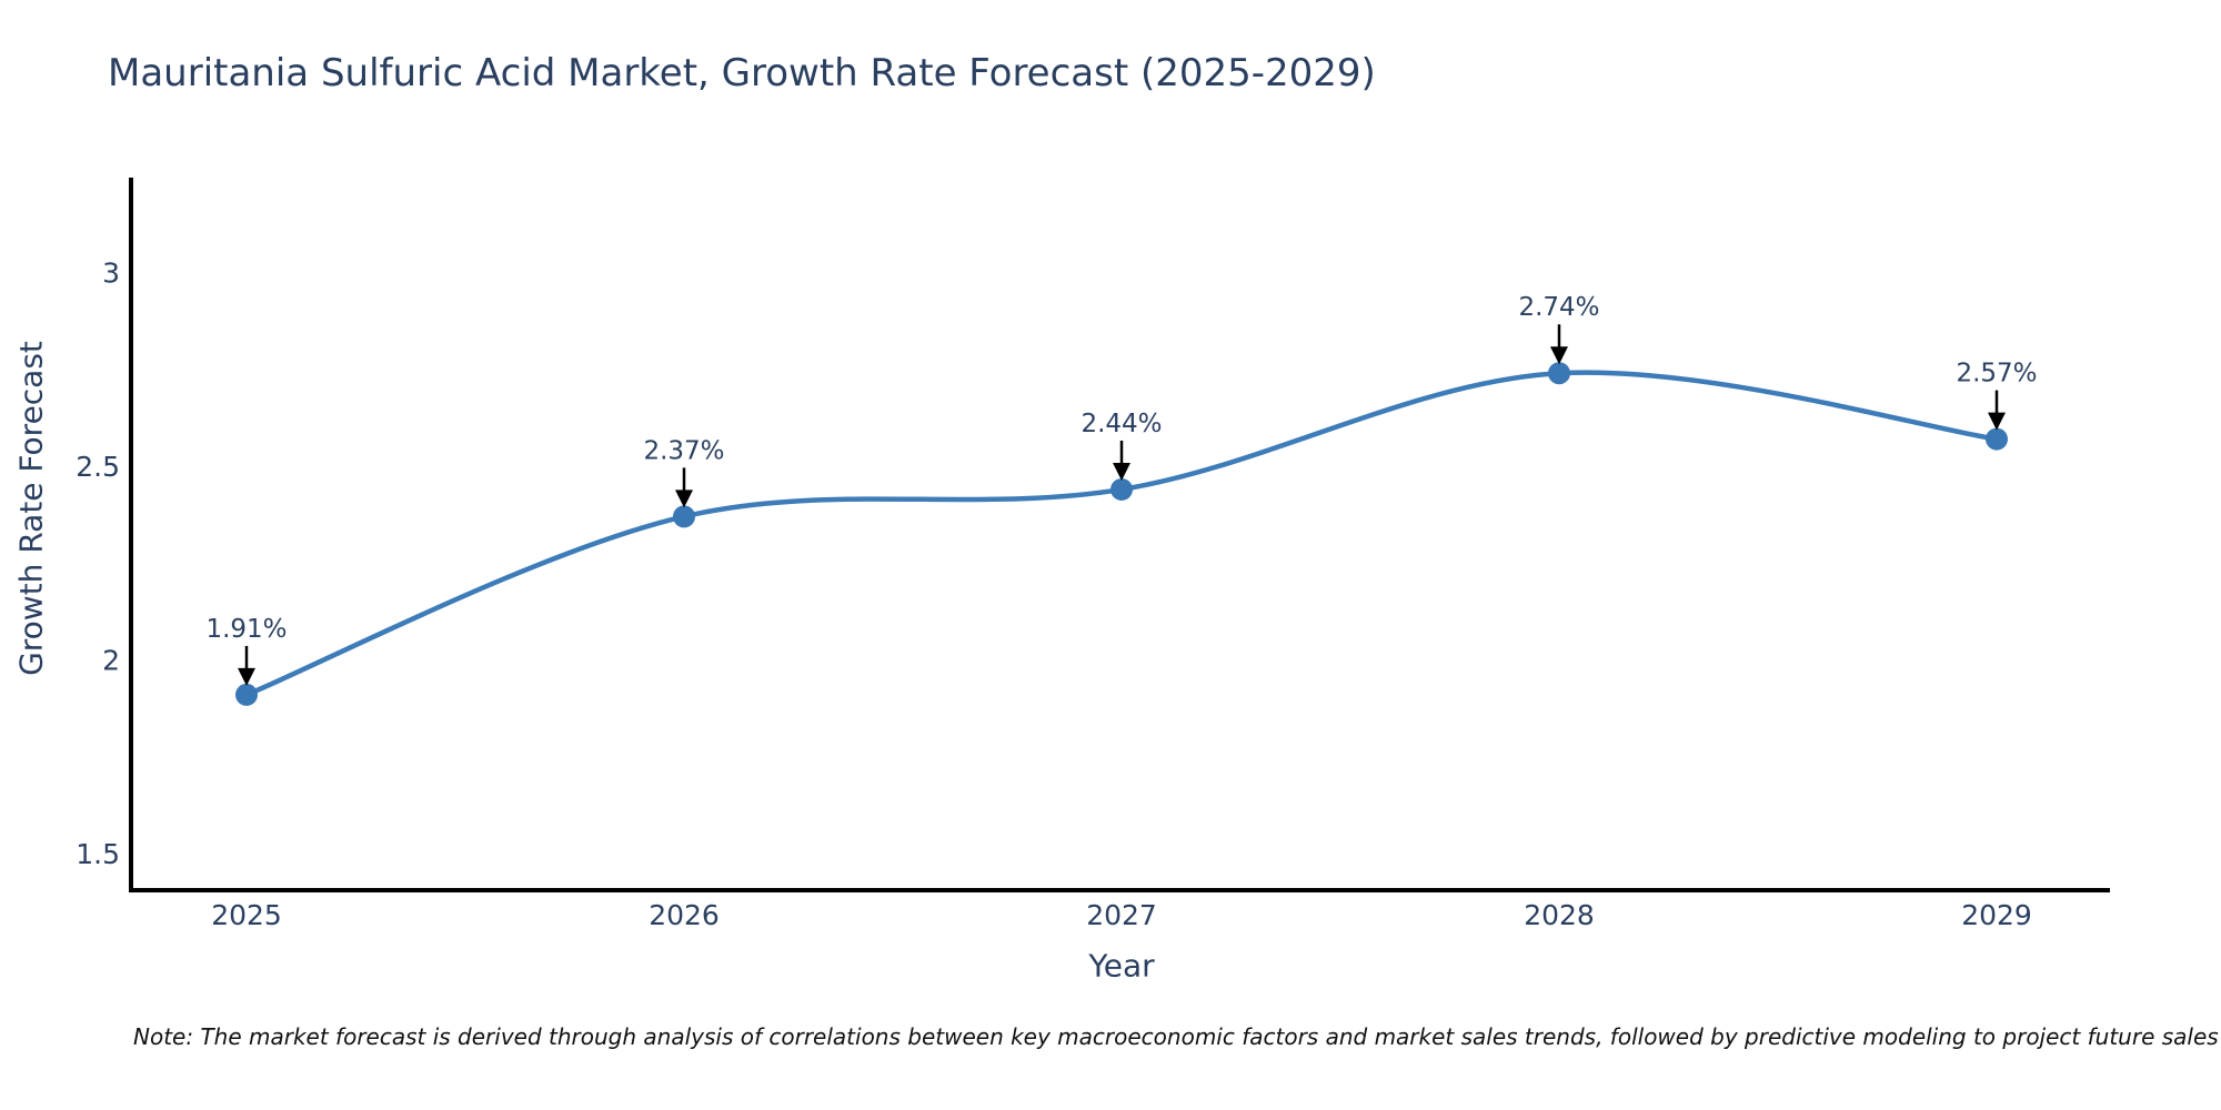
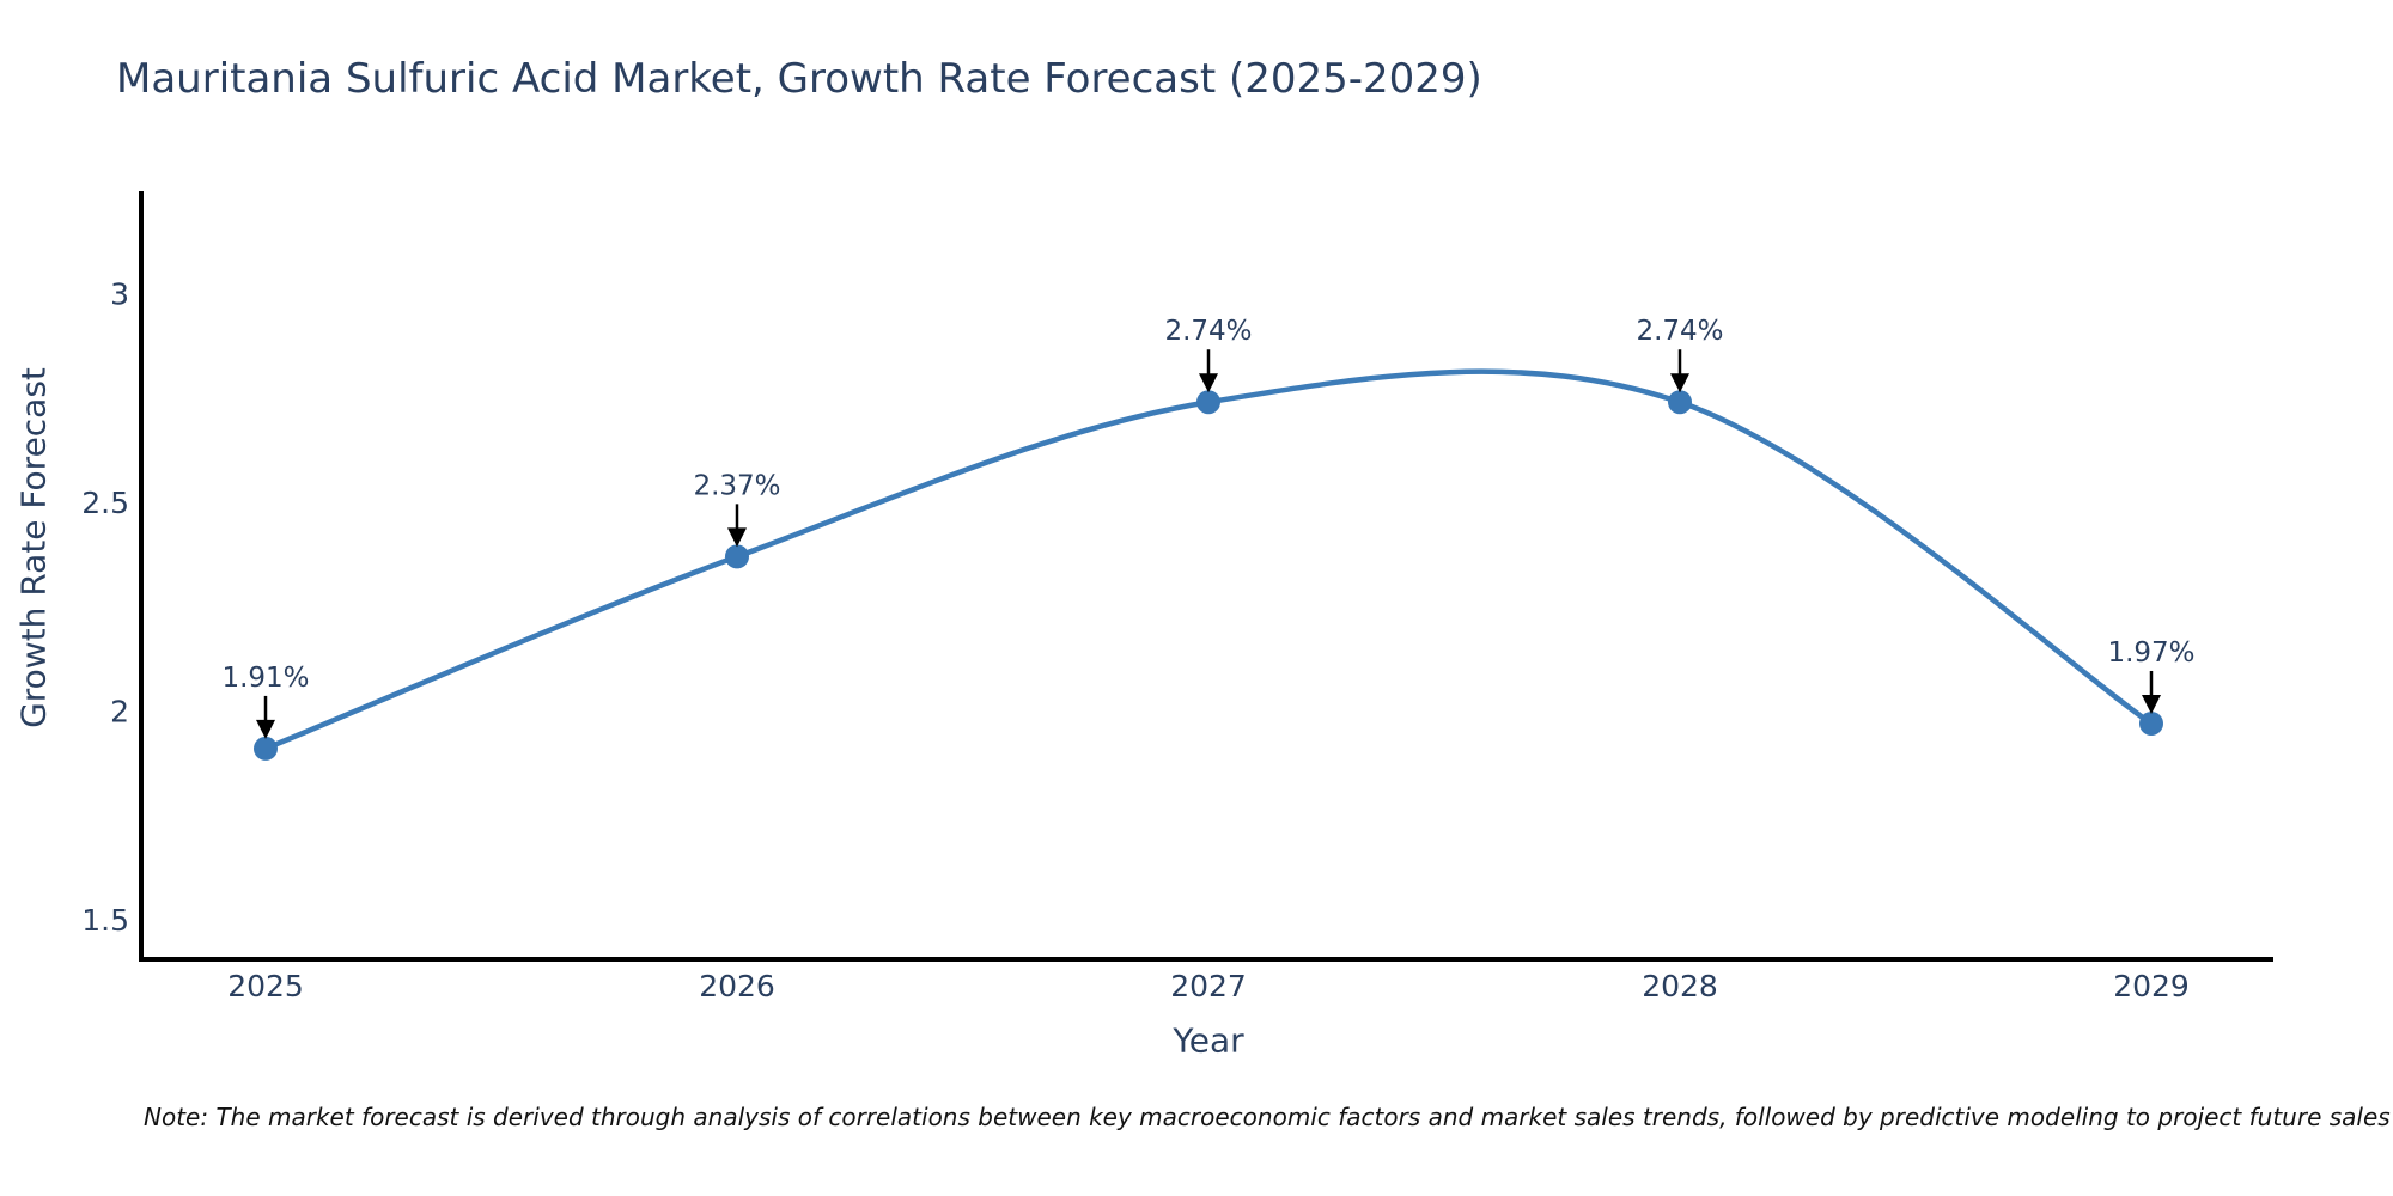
2027: 2.44% -> 2.74%
2029: 2.57% -> 1.97%
